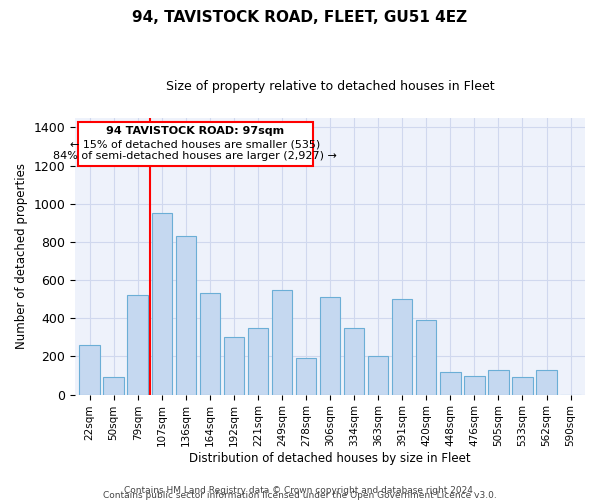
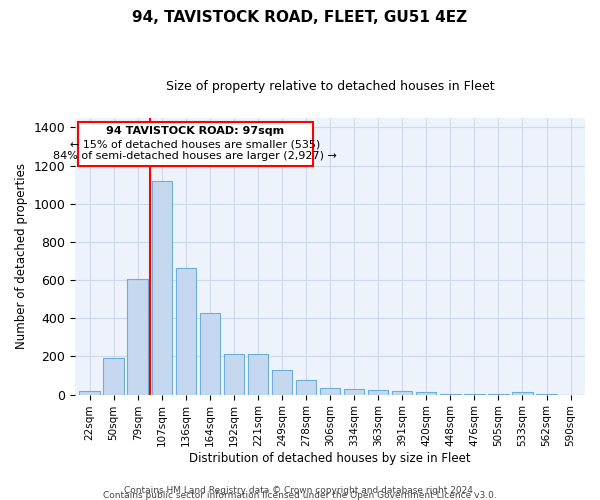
22sqm: 260 -> 20
50sqm: 90 -> 190
79sqm: 520 -> 600
107sqm: 950 -> 1120
136sqm: 830 -> 660
164sqm: 530 -> 420
192sqm: 300 -> 220
221sqm: 350 -> 220
249sqm: 550 -> 130
278sqm: 190 -> 80
306sqm: 510 -> 40
334sqm: 350 -> 30
363sqm: 200 -> 20
391sqm: 500 -> 20
420sqm: 390 -> 10
448sqm: 120 -> 0
476sqm: 100 -> 0
505sqm: 130 -> 0
533sqm: 90 -> 10
562sqm: 130 -> 0
